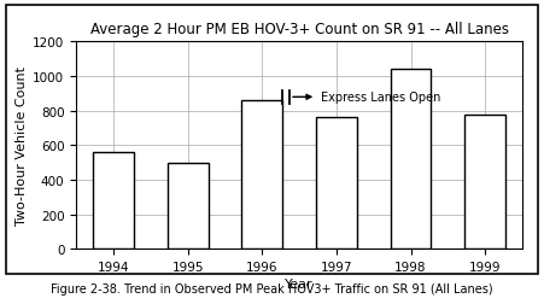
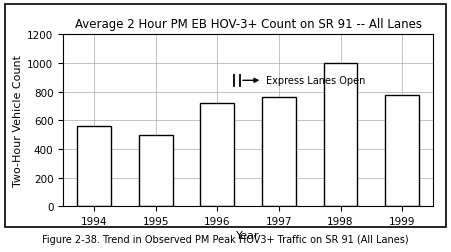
1996: 860 -> 720
1998: 1040 -> 1000
